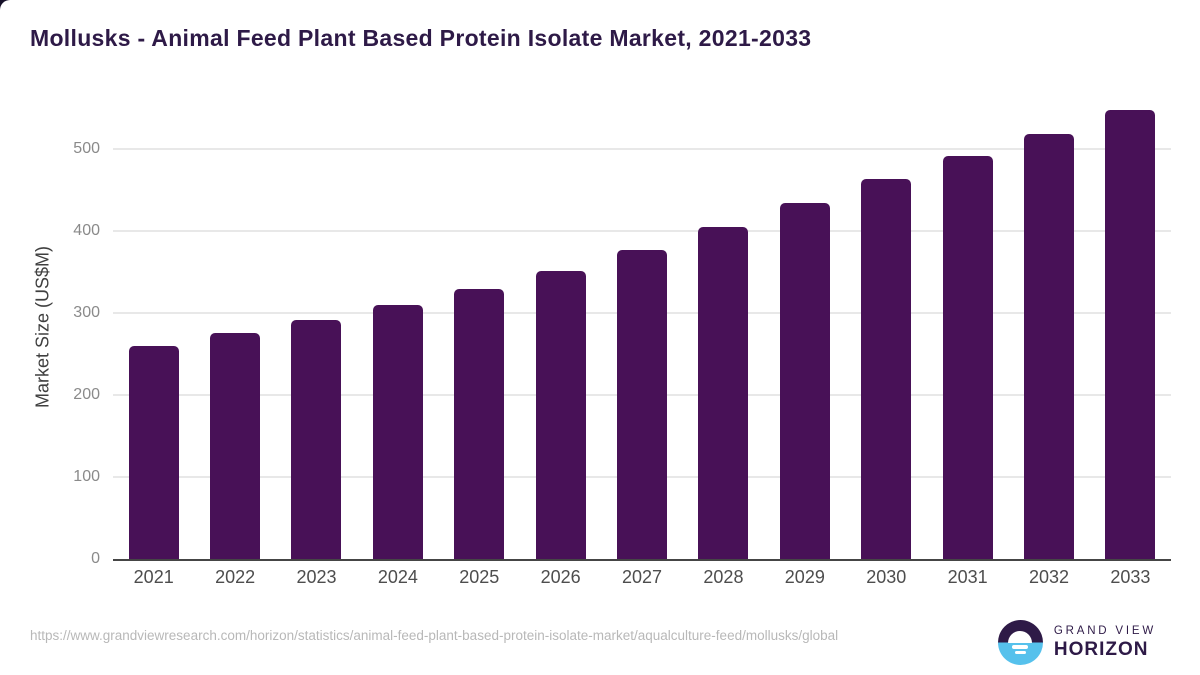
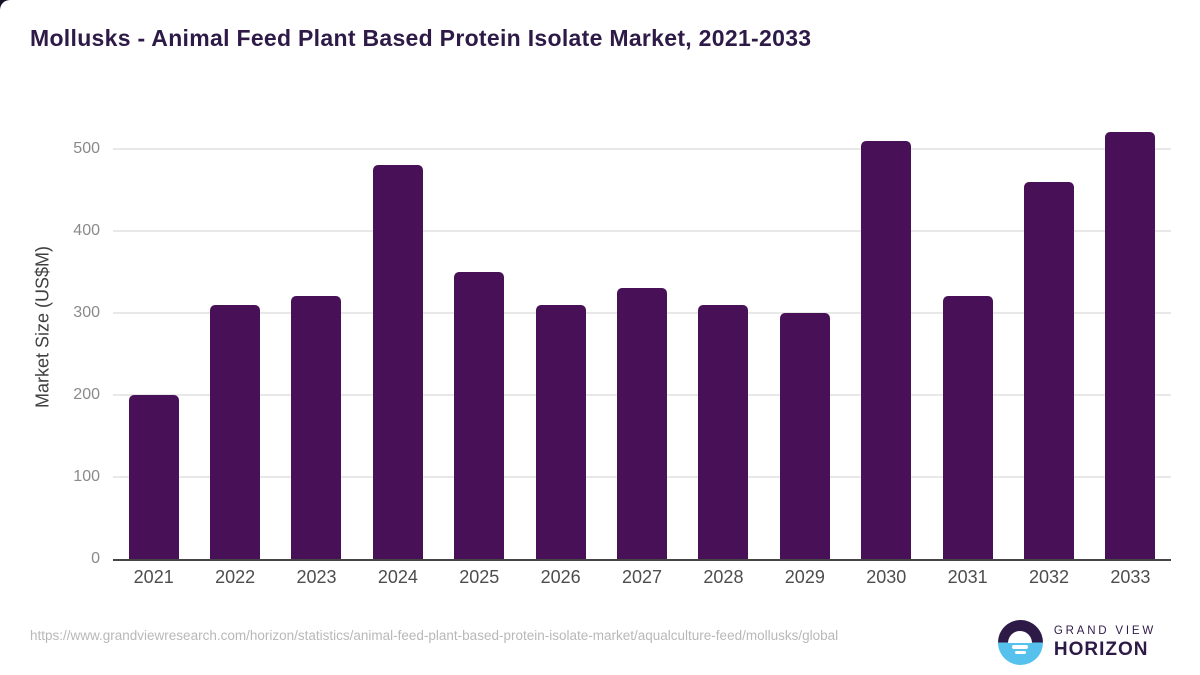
2021: 260 -> 200
2022: 280 -> 310
2023: 290 -> 320
2024: 310 -> 480
2025: 330 -> 350
2026: 350 -> 310
2027: 380 -> 330
2028: 400 -> 310
2029: 430 -> 300
2030: 460 -> 510
2031: 490 -> 320
2032: 520 -> 460
2033: 550 -> 520
